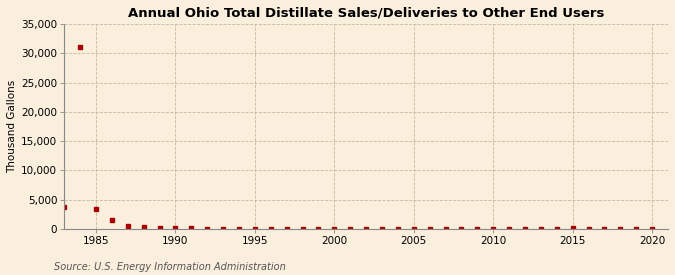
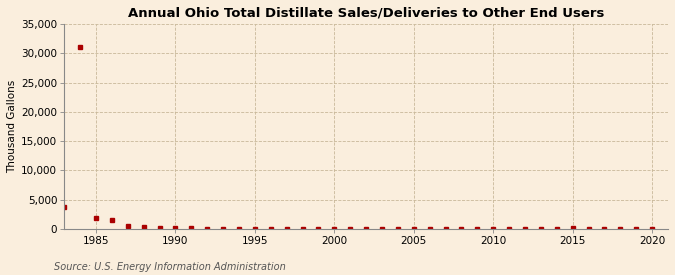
1985: 3,400 -> 1,900
